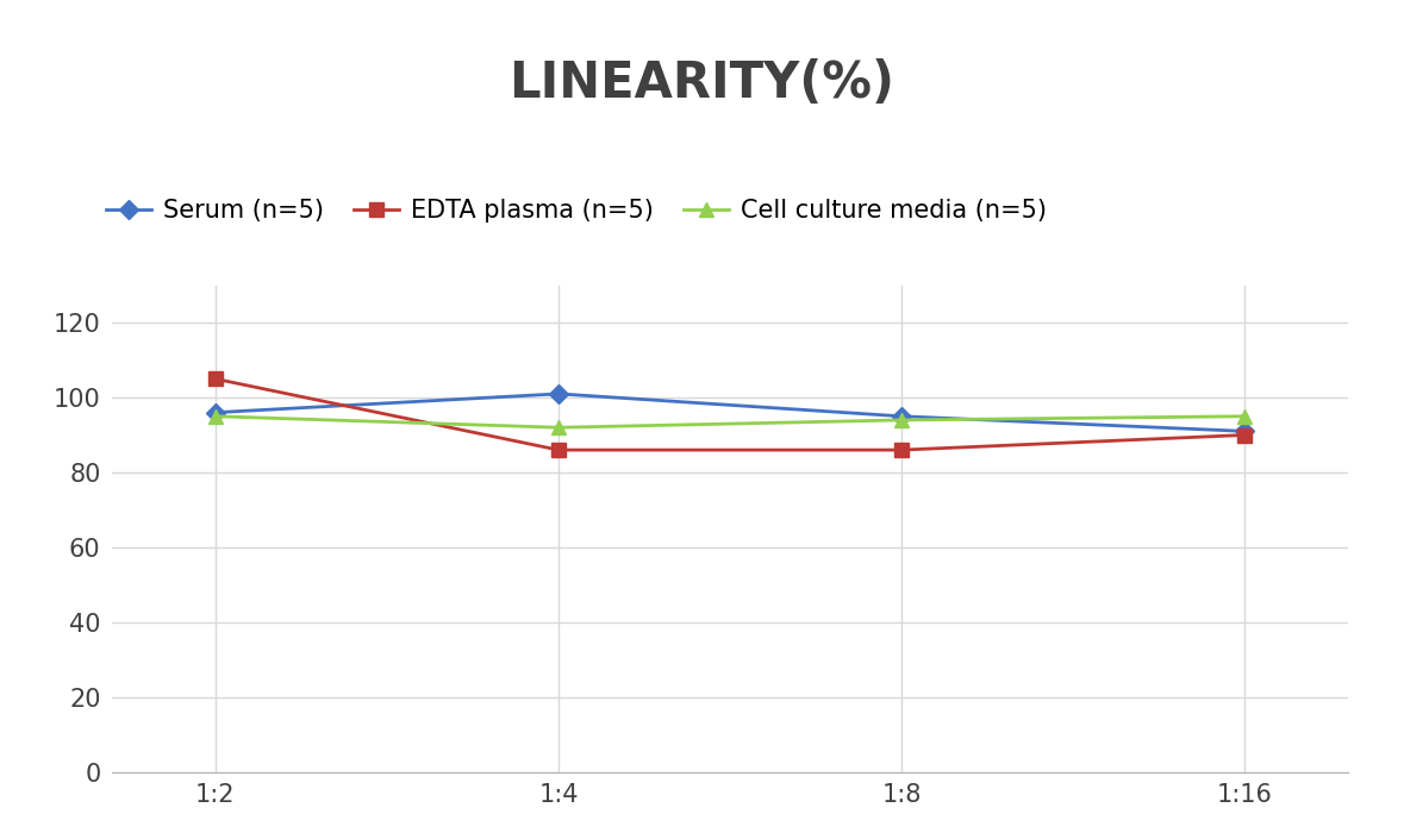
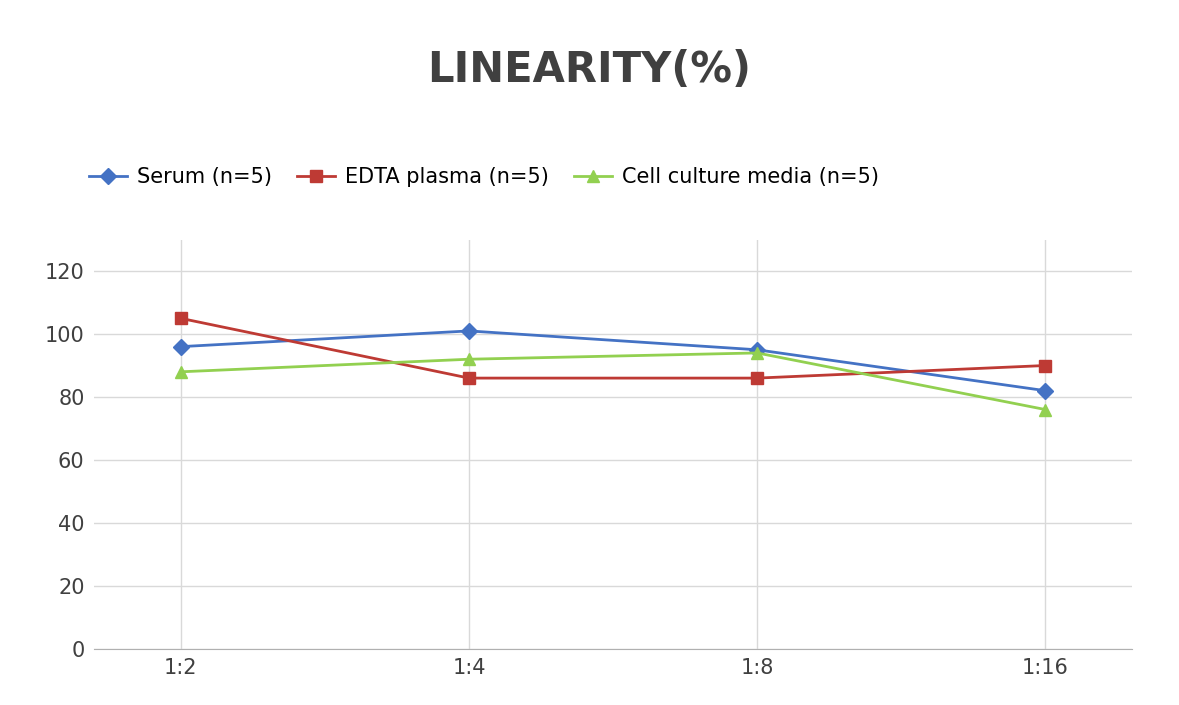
Cell culture media (n=5)/1:2: 95 -> 88
Serum (n=5)/1:16: 91 -> 82
Cell culture media (n=5)/1:16: 95 -> 76
